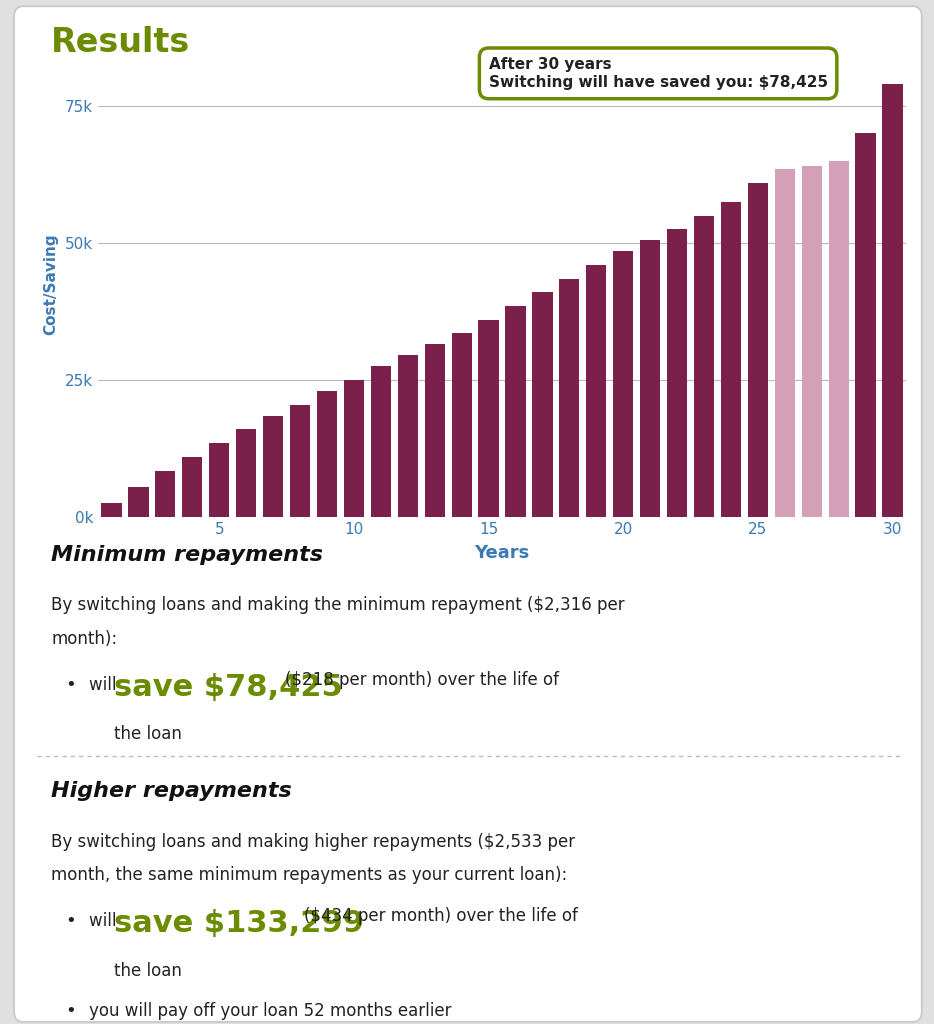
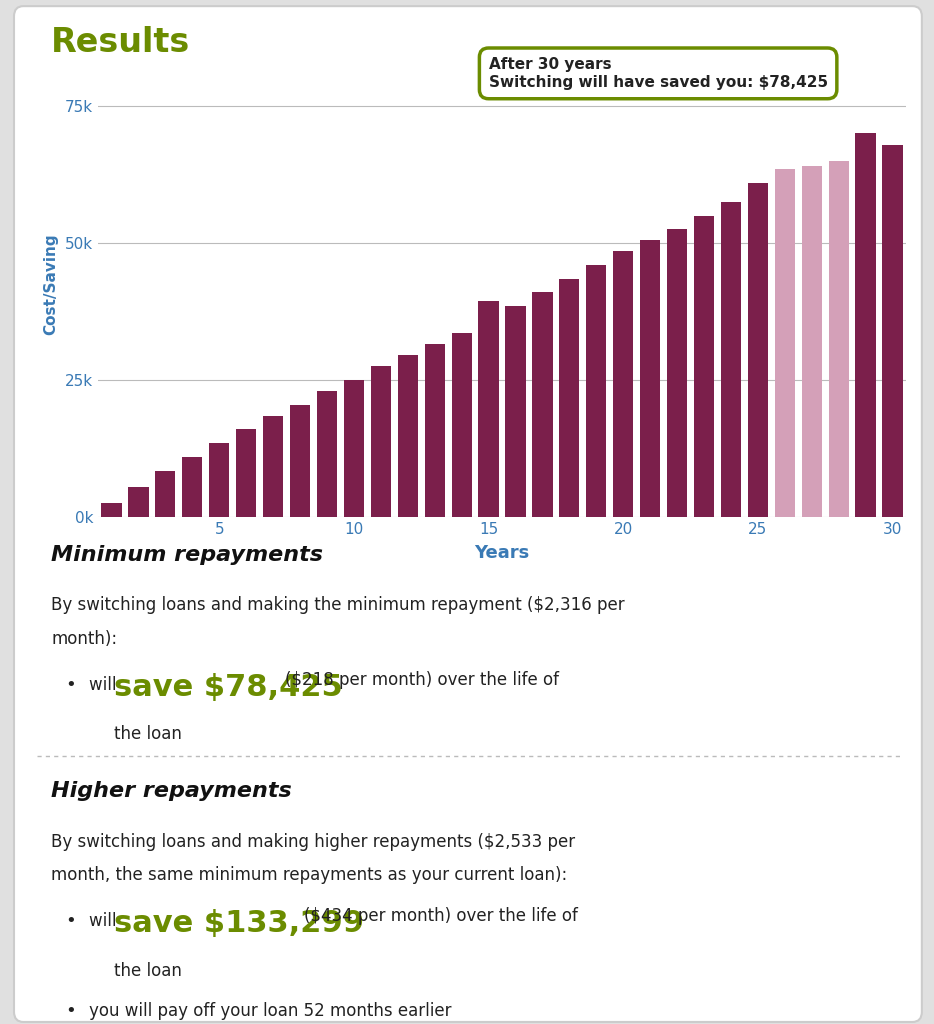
15: 36.0k -> 39.4k
30: 79.0k -> 67.8k
